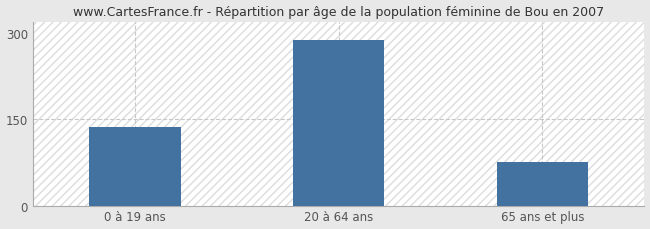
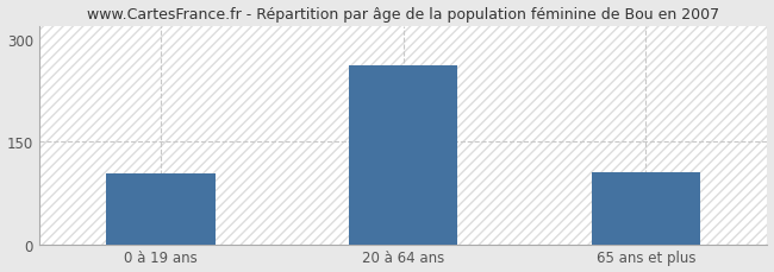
0 à 19 ans: 136 -> 104
20 à 64 ans: 287 -> 262
65 ans et plus: 76 -> 106
